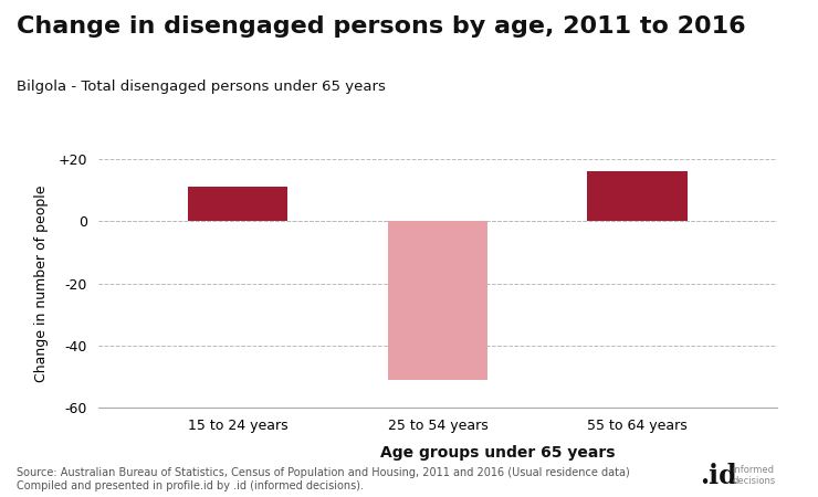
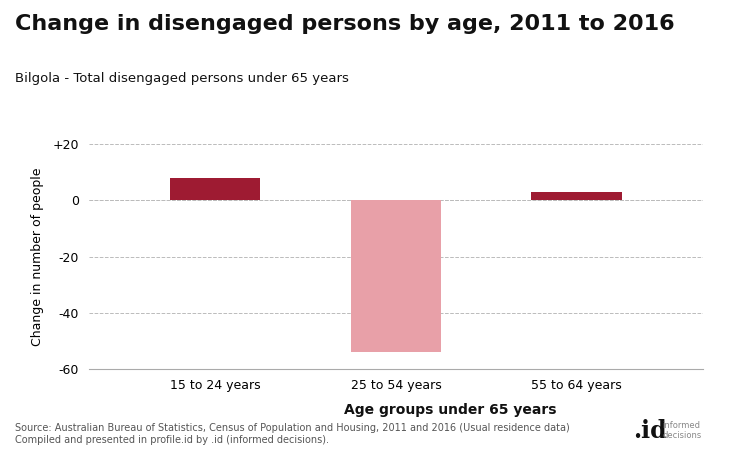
15 to 24 years: 11 -> 8
25 to 54 years: -51 -> -54
55 to 64 years: 16 -> 3
